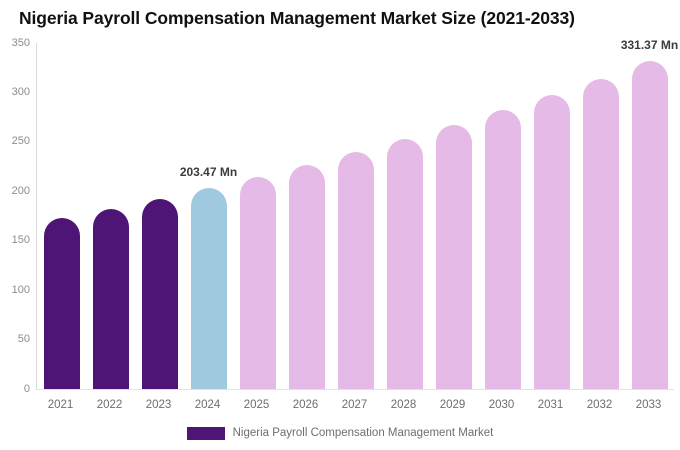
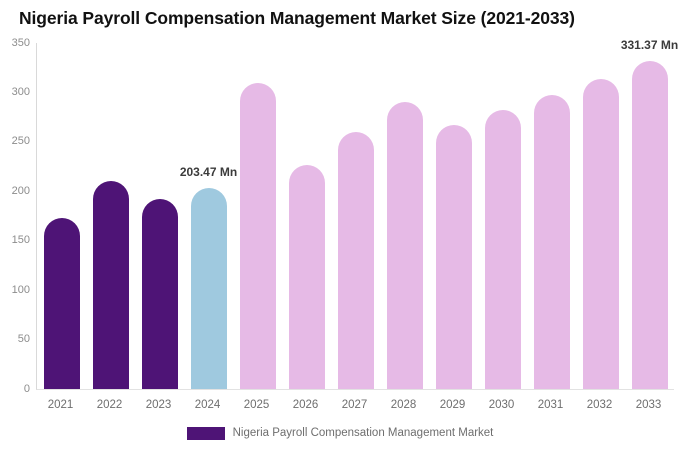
2022: 180 -> 210
2025: 210 -> 310
2027: 240 -> 260
2028: 250 -> 290
